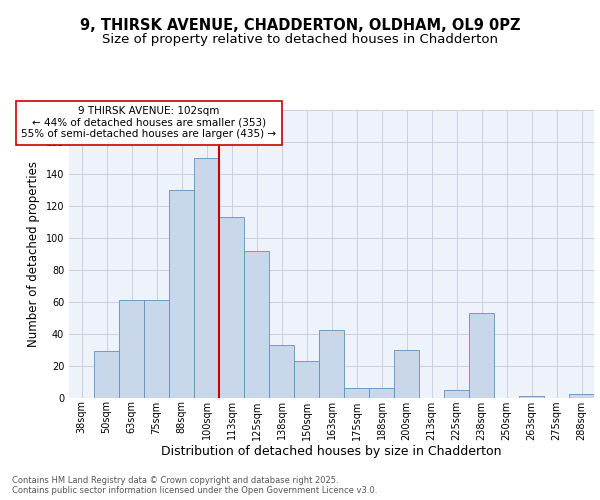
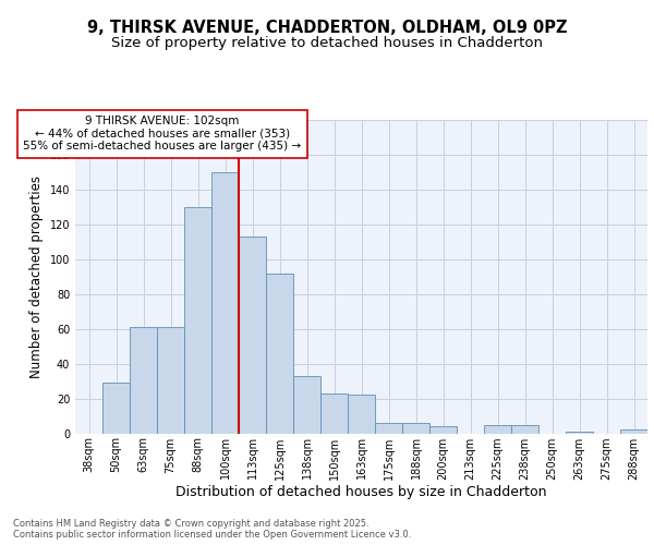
163sqm: 42 -> 22
200sqm: 30 -> 4
238sqm: 53 -> 5
